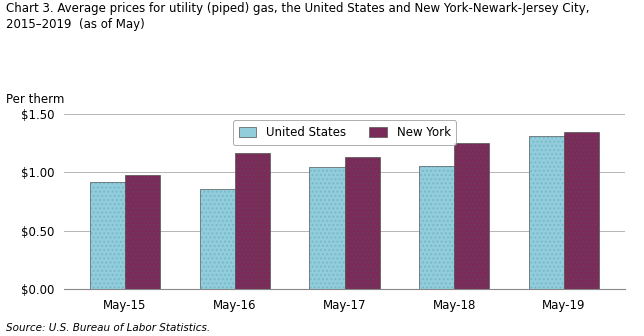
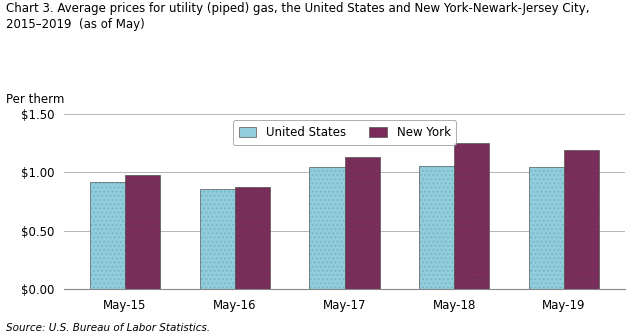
New York/May-16: $1.17 -> $0.88
United States/May-19: $1.31 -> $1.04
New York/May-19: $1.35 -> $1.20
